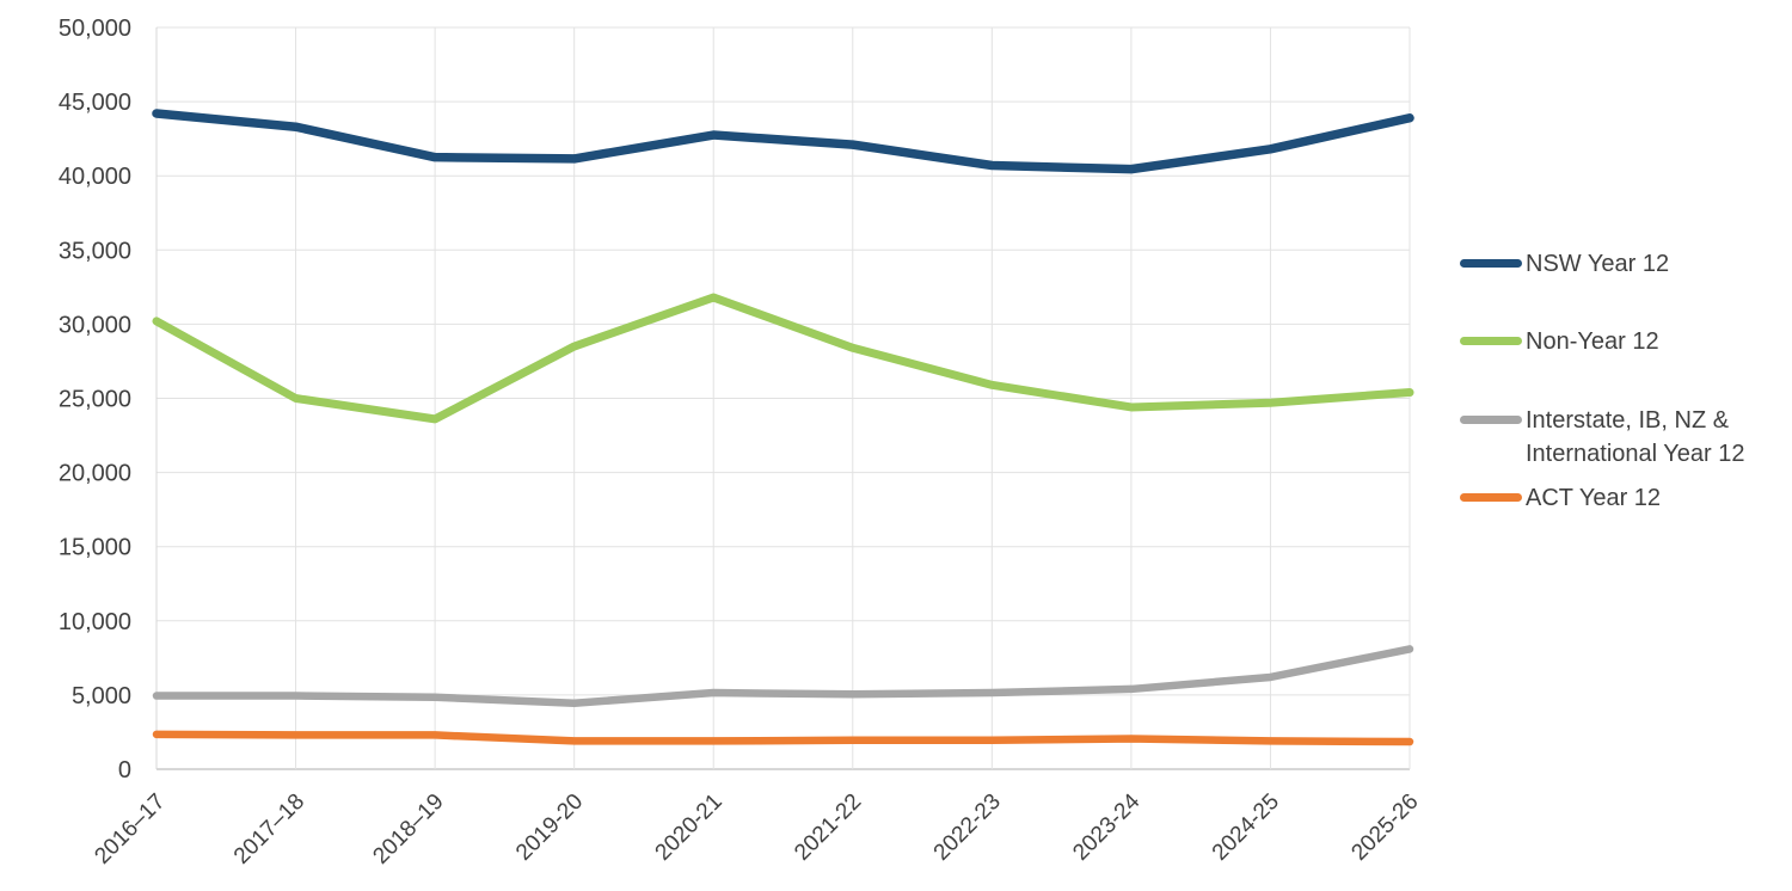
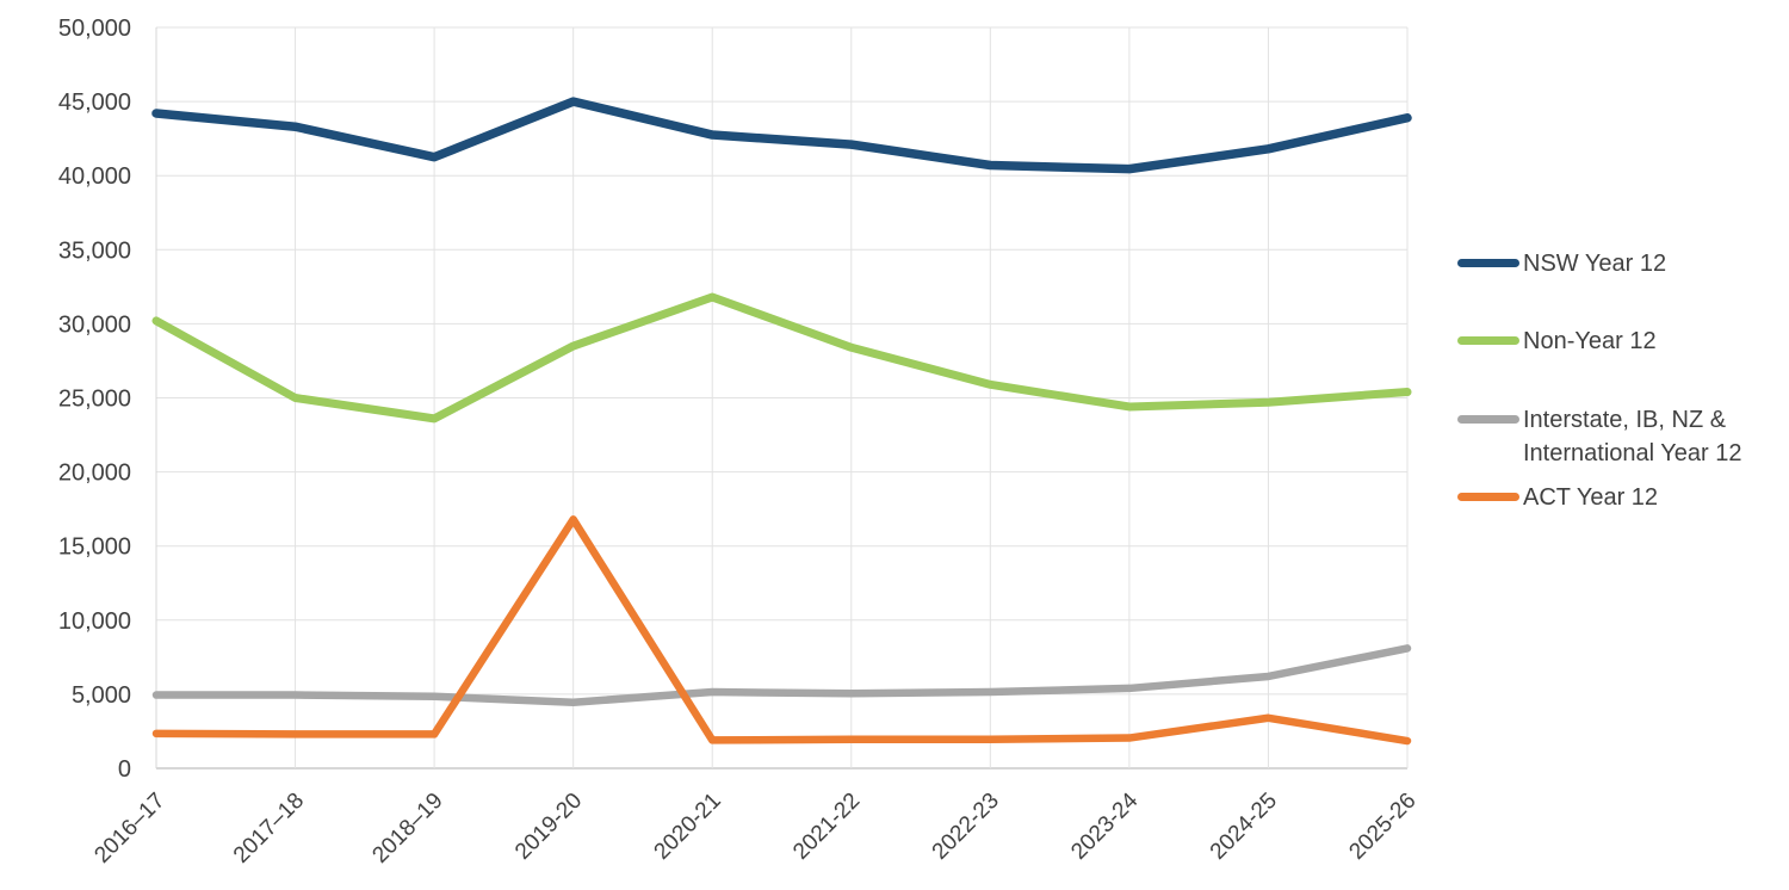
NSW Year 12/2019-20: 41200 -> 45000
ACT Year 12/2019-20: 1900 -> 16800
ACT Year 12/2024-25: 1900 -> 3400
